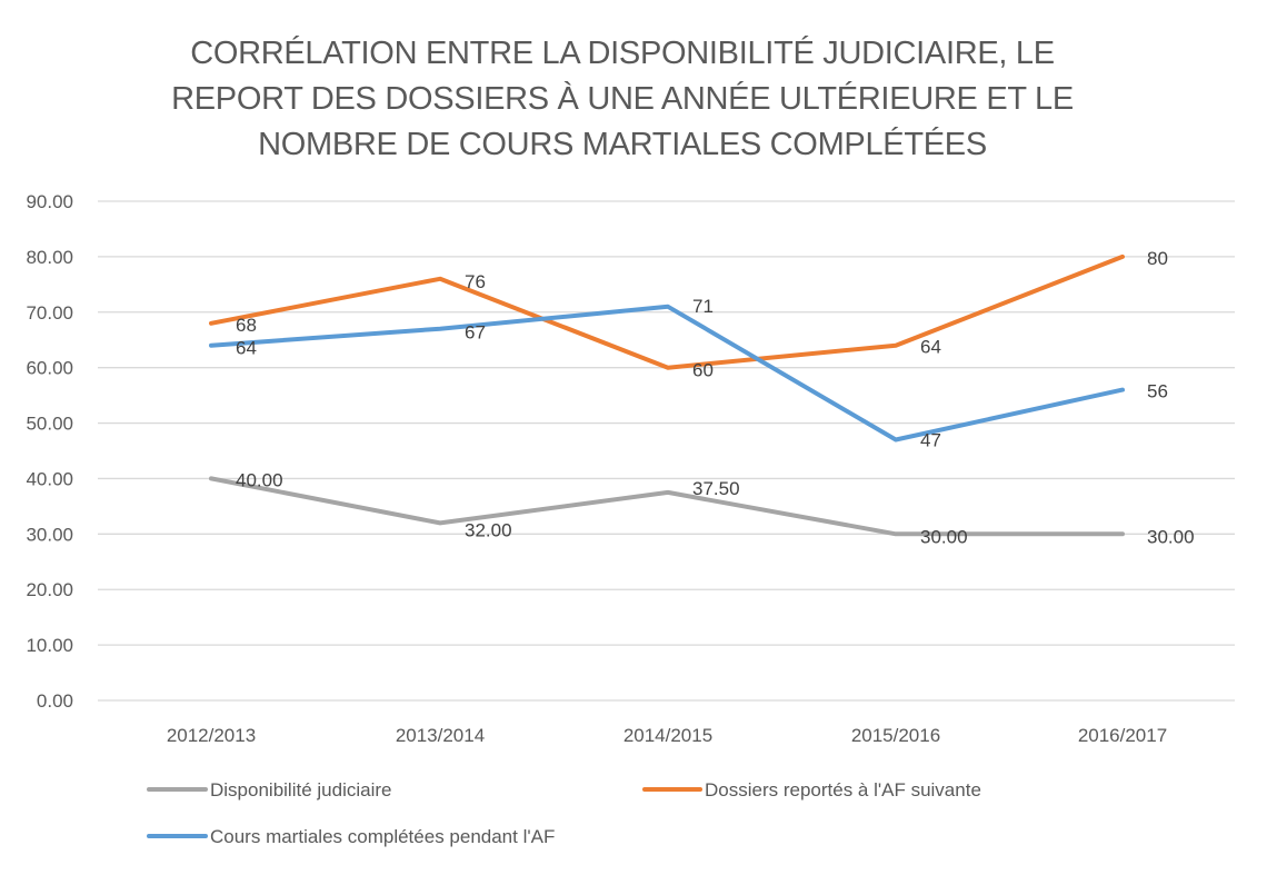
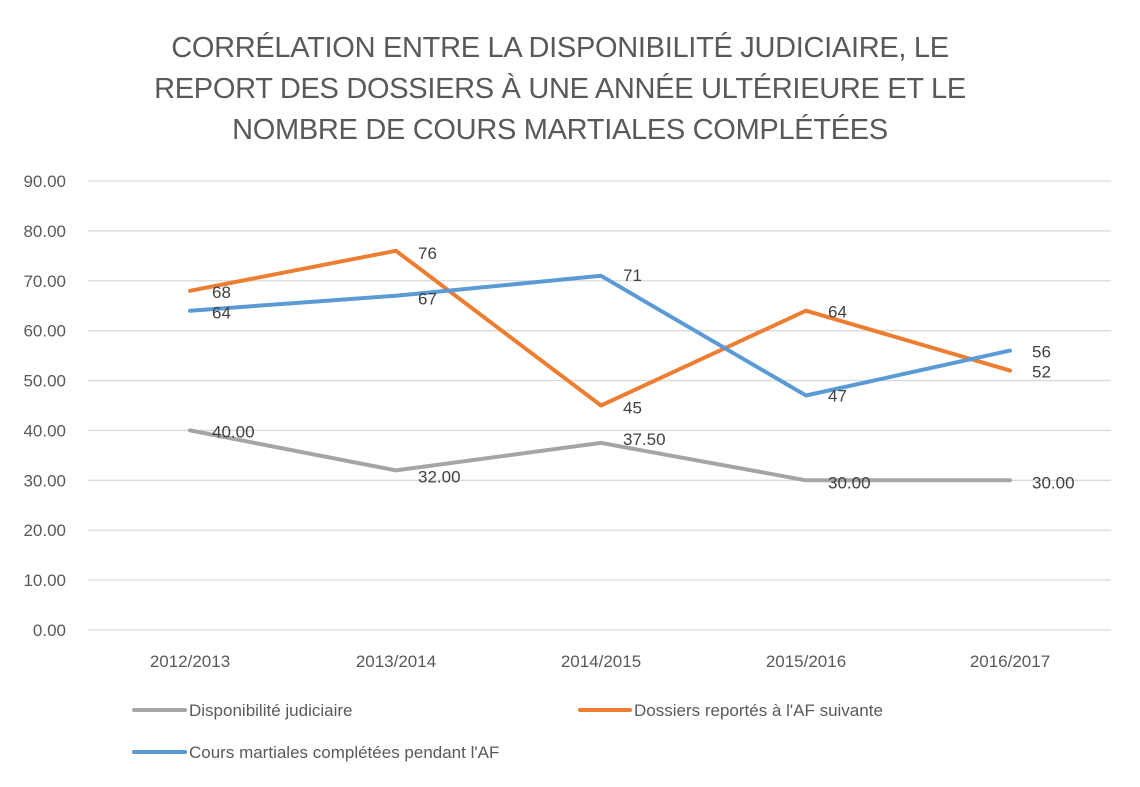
Dossiers reportés à l'AF suivante/2014/2015: 60 -> 45
Dossiers reportés à l'AF suivante/2016/2017: 80 -> 52
